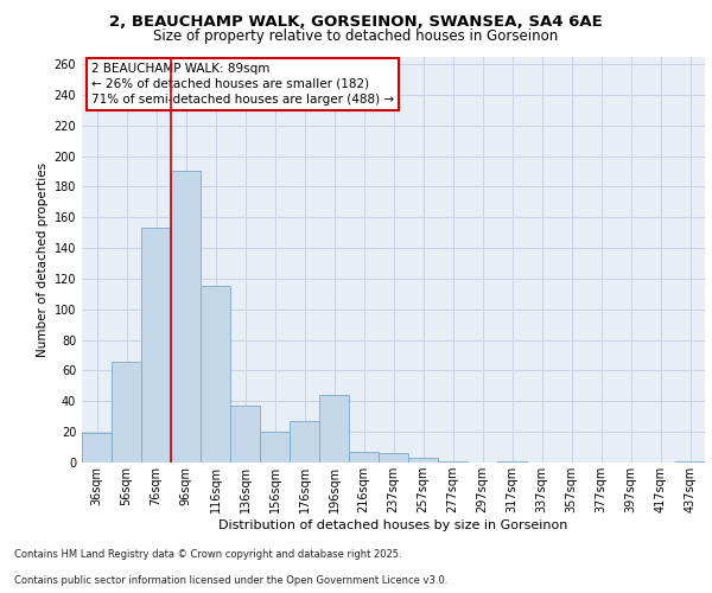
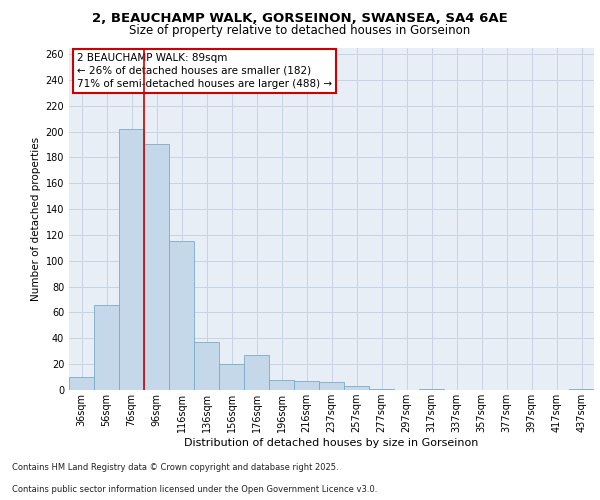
36sqm: 19 -> 10
76sqm: 153 -> 202
196sqm: 44 -> 8
